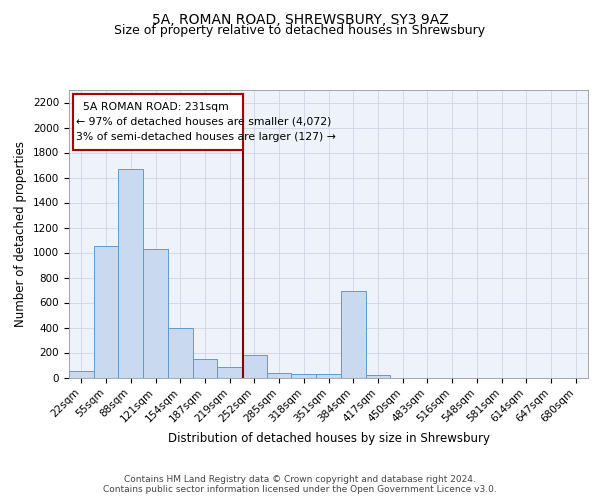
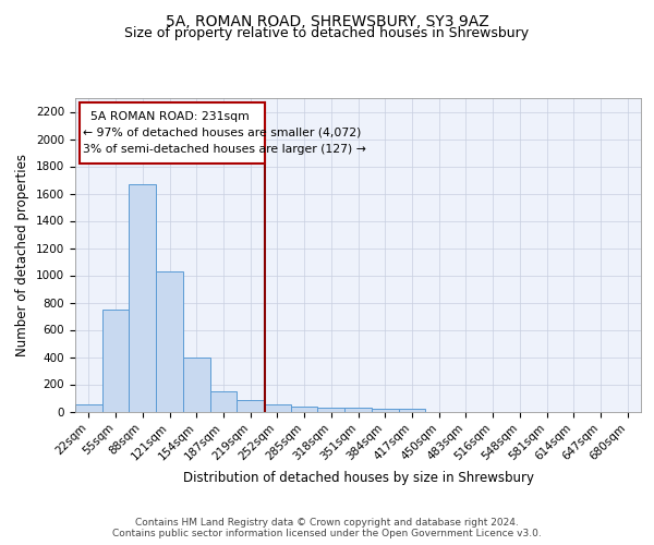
55sqm: 1050 -> 750
252sqm: 180 -> 50
384sqm: 690 -> 20
